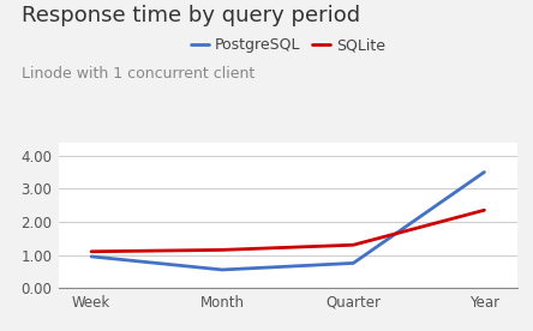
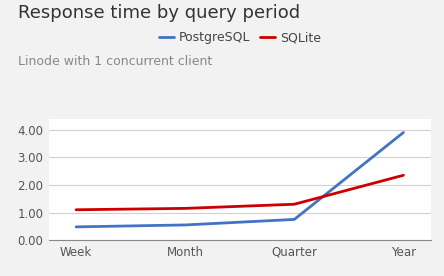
PostgreSQL/Week: 0.95 -> 0.48
PostgreSQL/Year: 3.50 -> 3.90
